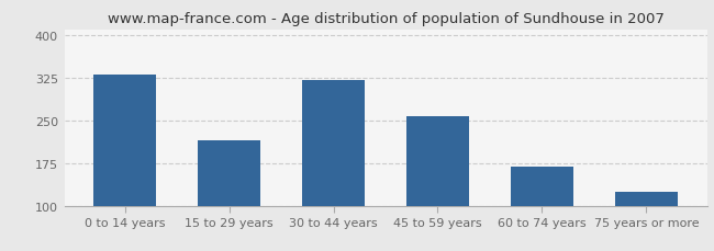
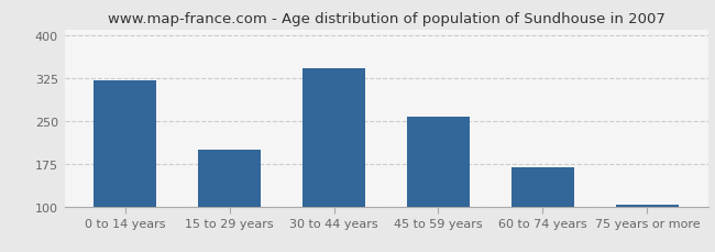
0 to 14 years: 330 -> 320
15 to 29 years: 214 -> 200
30 to 44 years: 320 -> 342
75 years or more: 124 -> 103
